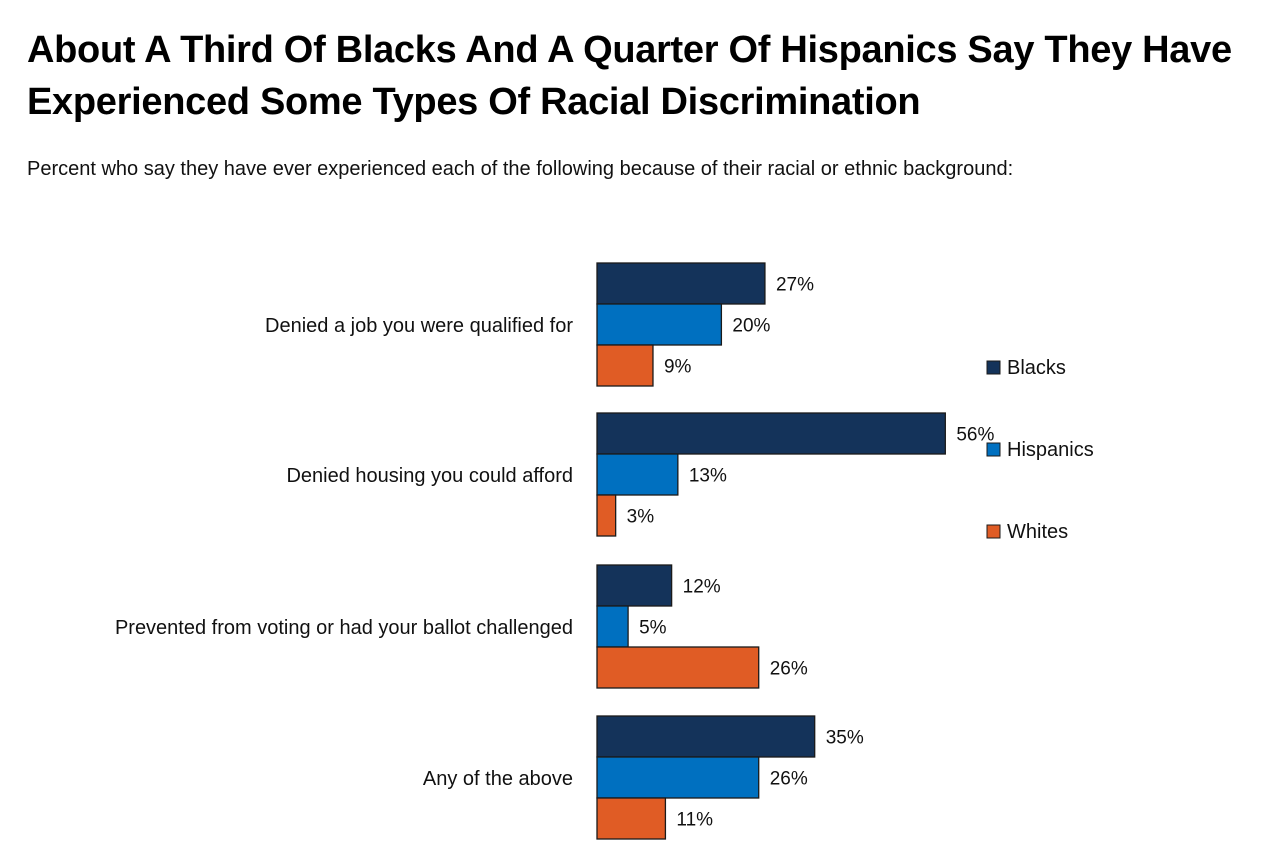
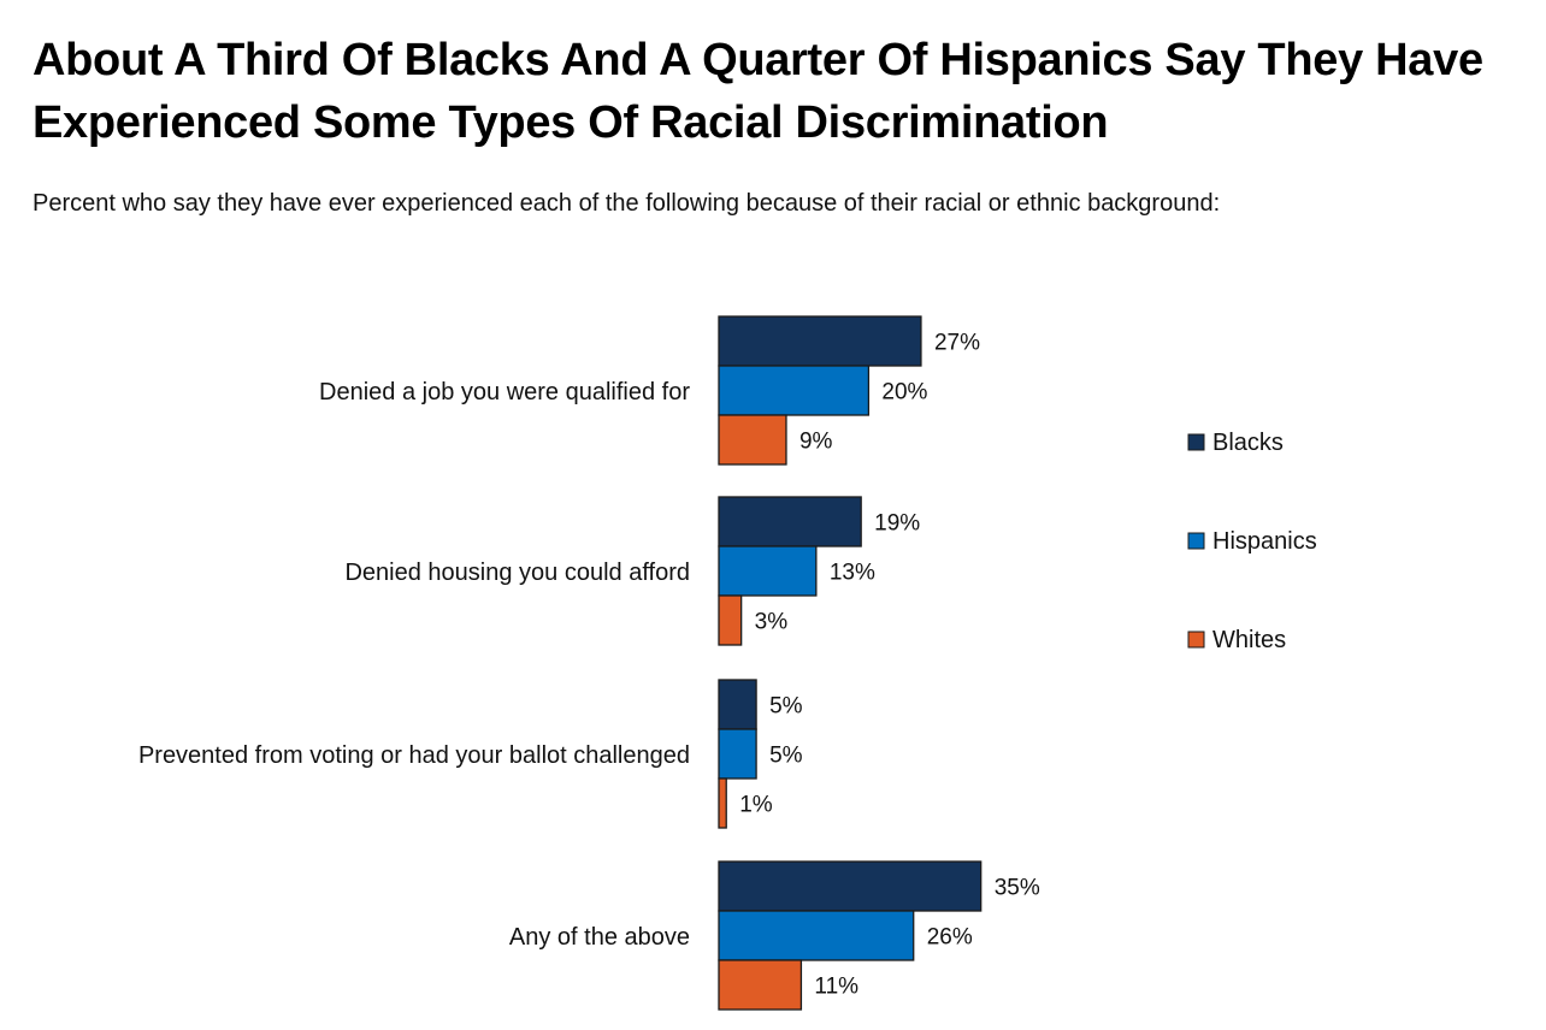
Blacks/Denied housing you could afford: 56% -> 19%
Blacks/Prevented from voting or had your ballot challenged: 12% -> 5%
Whites/Prevented from voting or had your ballot challenged: 26% -> 1%
